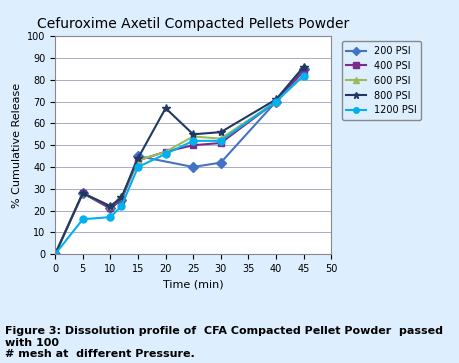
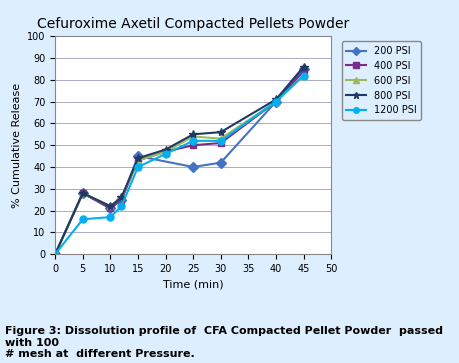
800 PSI/20: 67 -> 48
